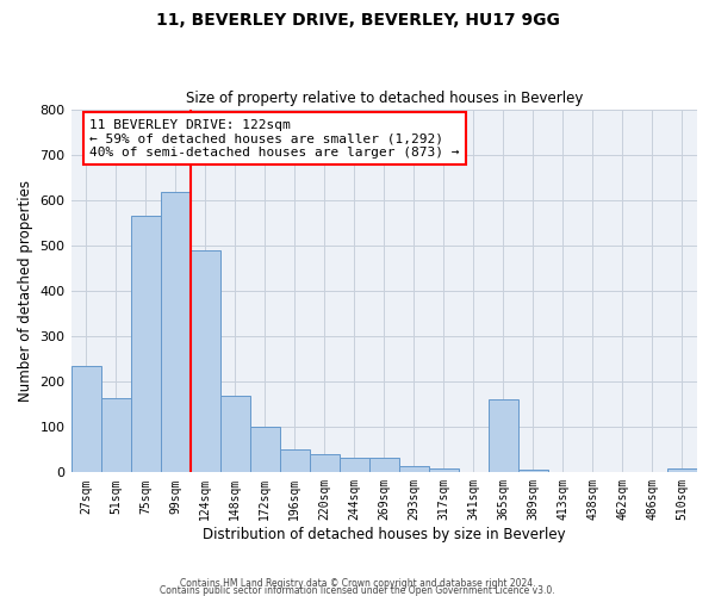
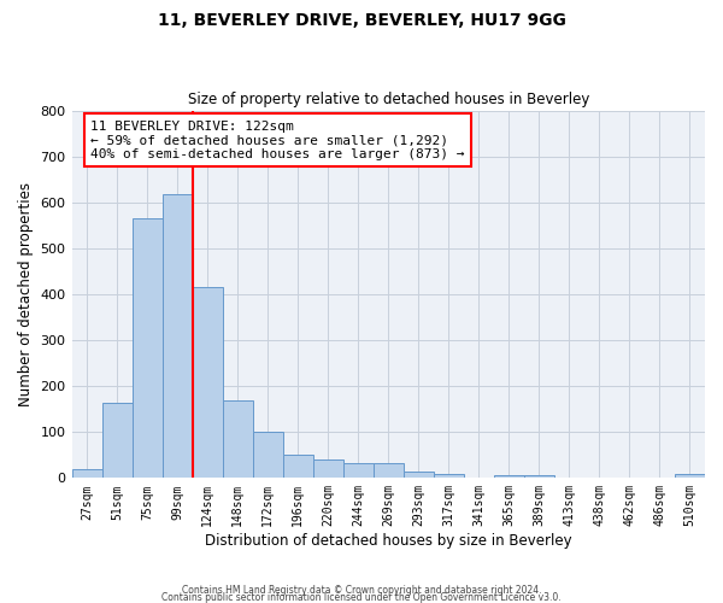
27sqm: 235 -> 20
124sqm: 490 -> 415
365sqm: 160 -> 6
